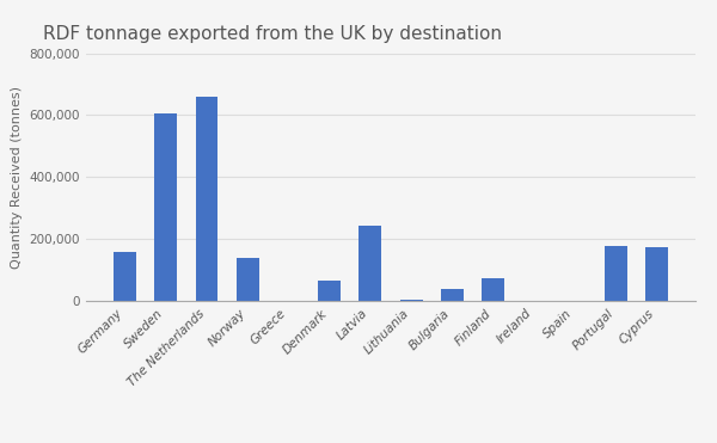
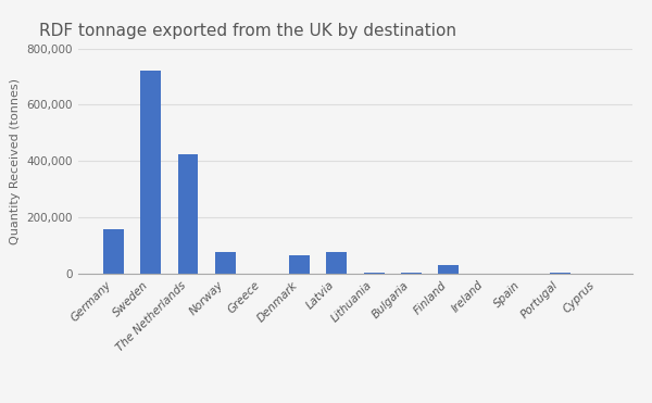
Sweden: 605,000 -> 720,000
The Netherlands: 660,000 -> 425,000
Norway: 140,000 -> 80,000
Latvia: 245,000 -> 78,000
Bulgaria: 40,000 -> 5,000
Finland: 75,000 -> 30,000
Portugal: 180,000 -> 5,000
Cyprus: 175,000 -> 0
